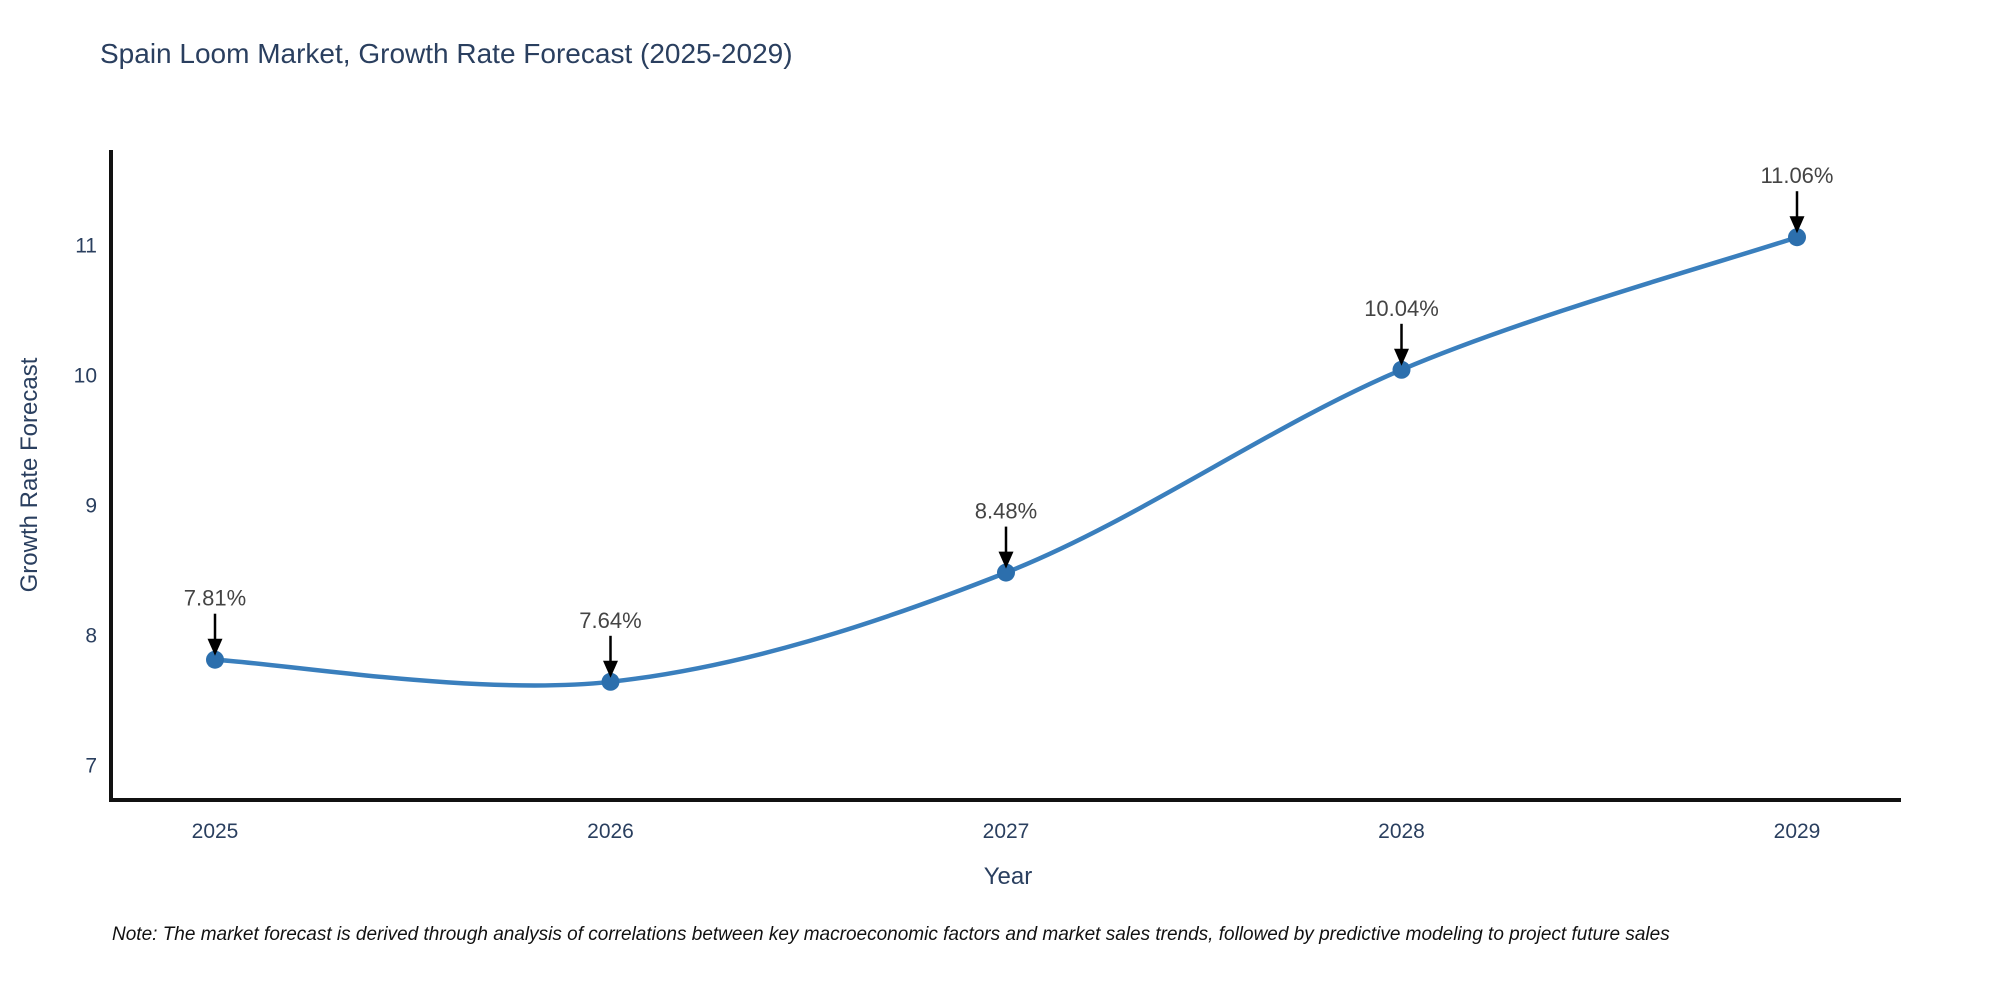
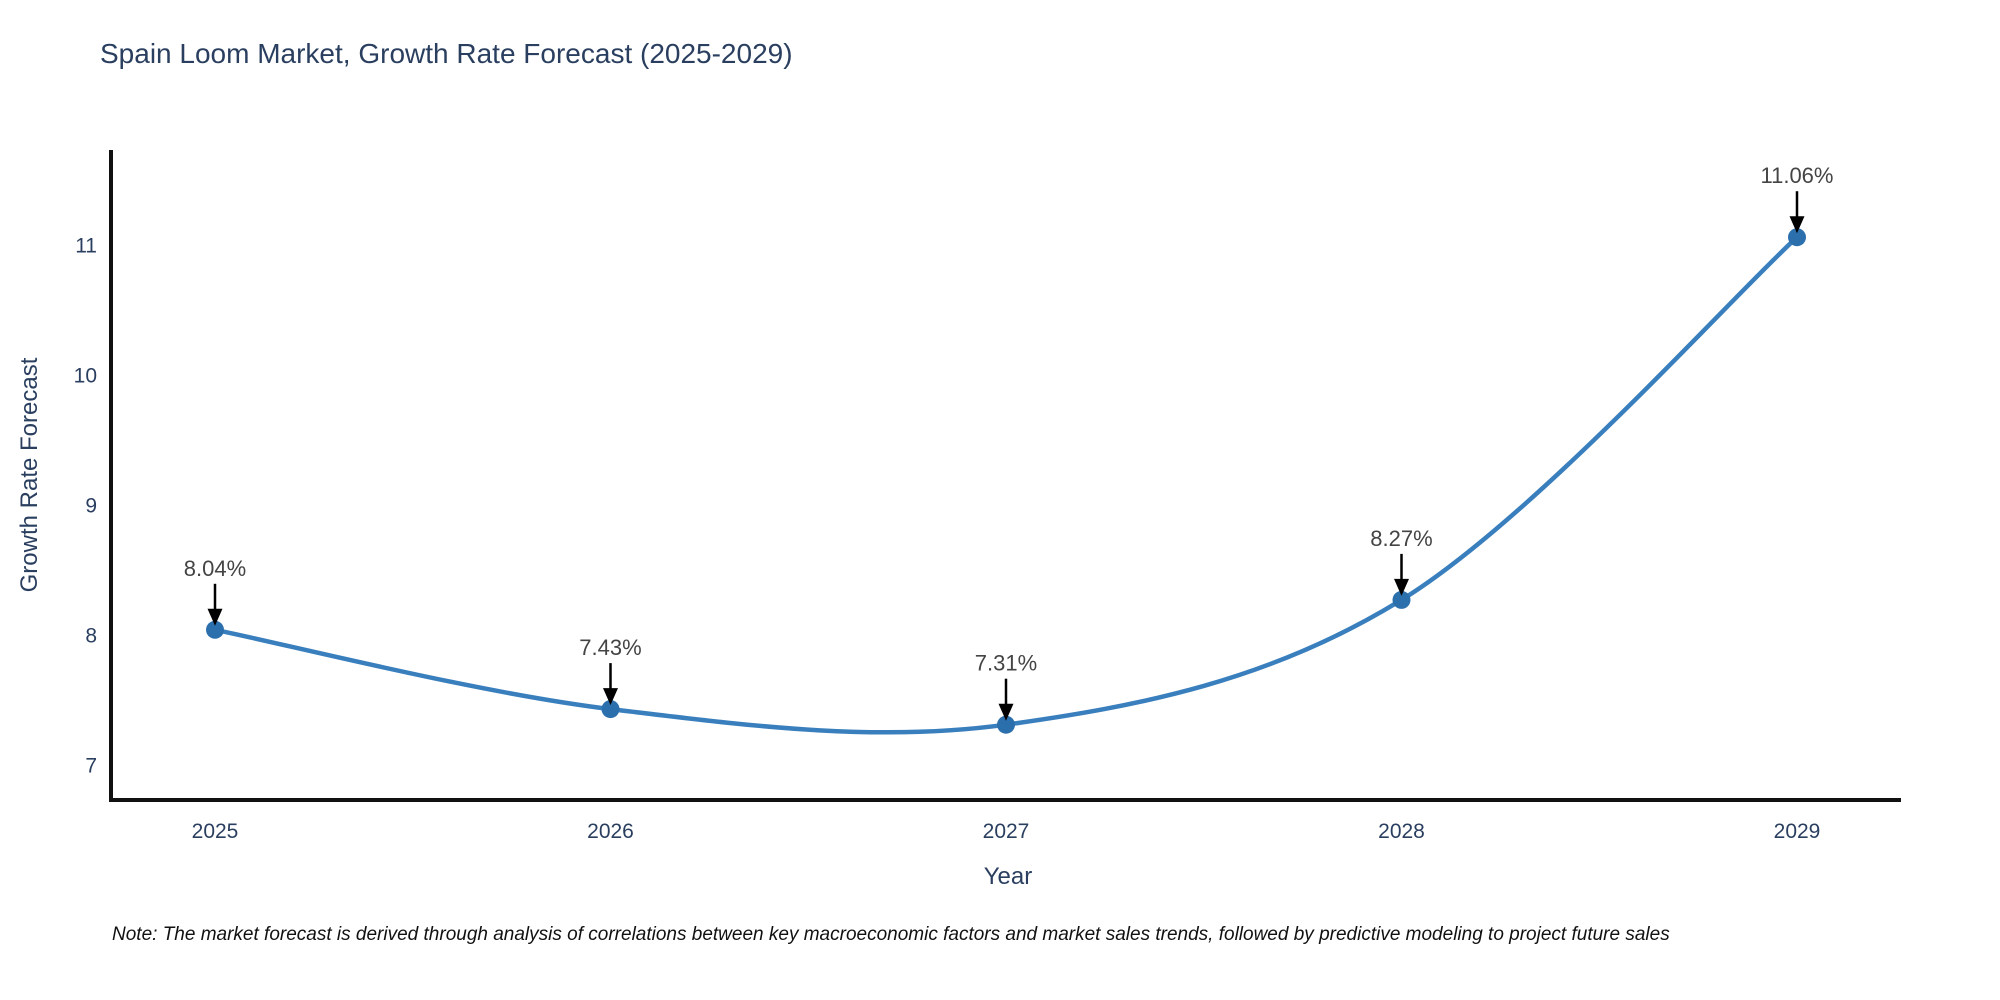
2025: 7.81% -> 8.04%
2026: 7.64% -> 7.43%
2027: 8.48% -> 7.31%
2028: 10.04% -> 8.27%
